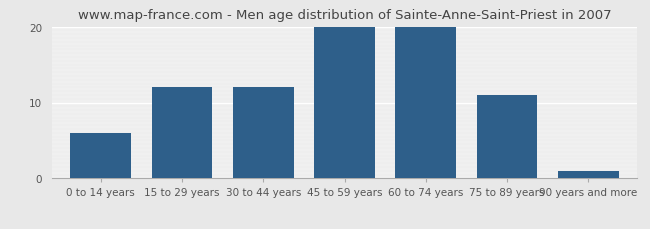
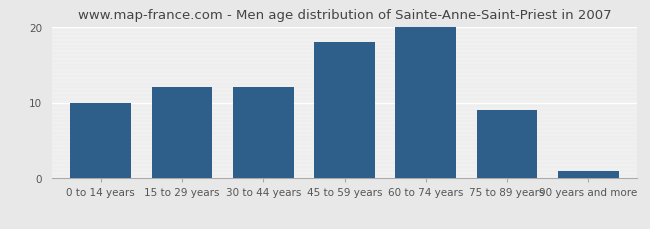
0 to 14 years: 6 -> 10
45 to 59 years: 20 -> 18
75 to 89 years: 11 -> 9
